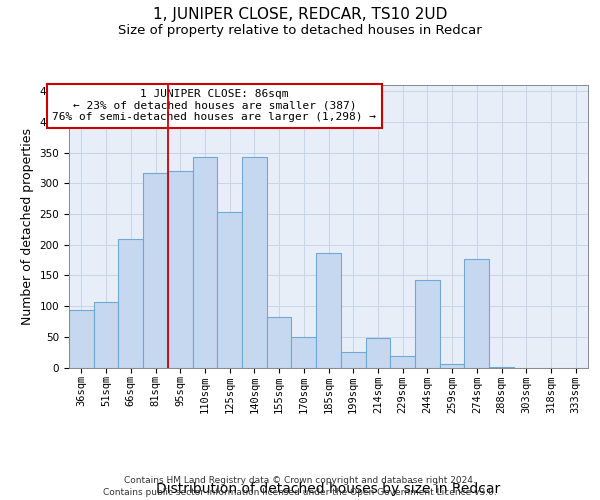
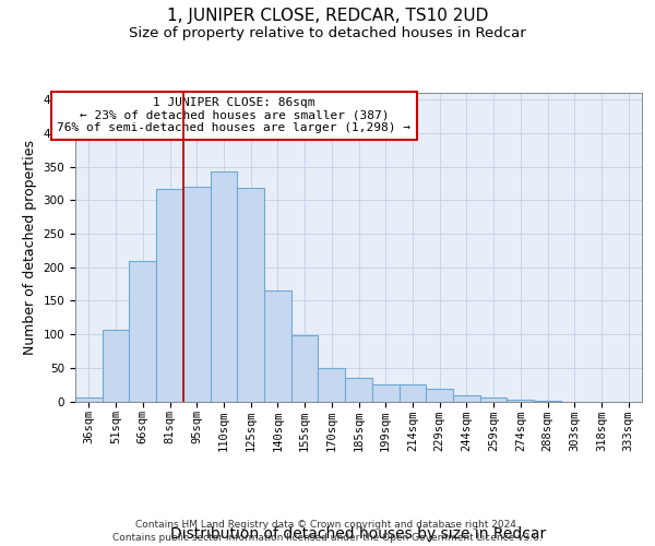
36sqm: 94 -> 6
125sqm: 254 -> 319
140sqm: 342 -> 165
155sqm: 82 -> 99
185sqm: 186 -> 35
214sqm: 48 -> 26
244sqm: 142 -> 9
274sqm: 176 -> 2
